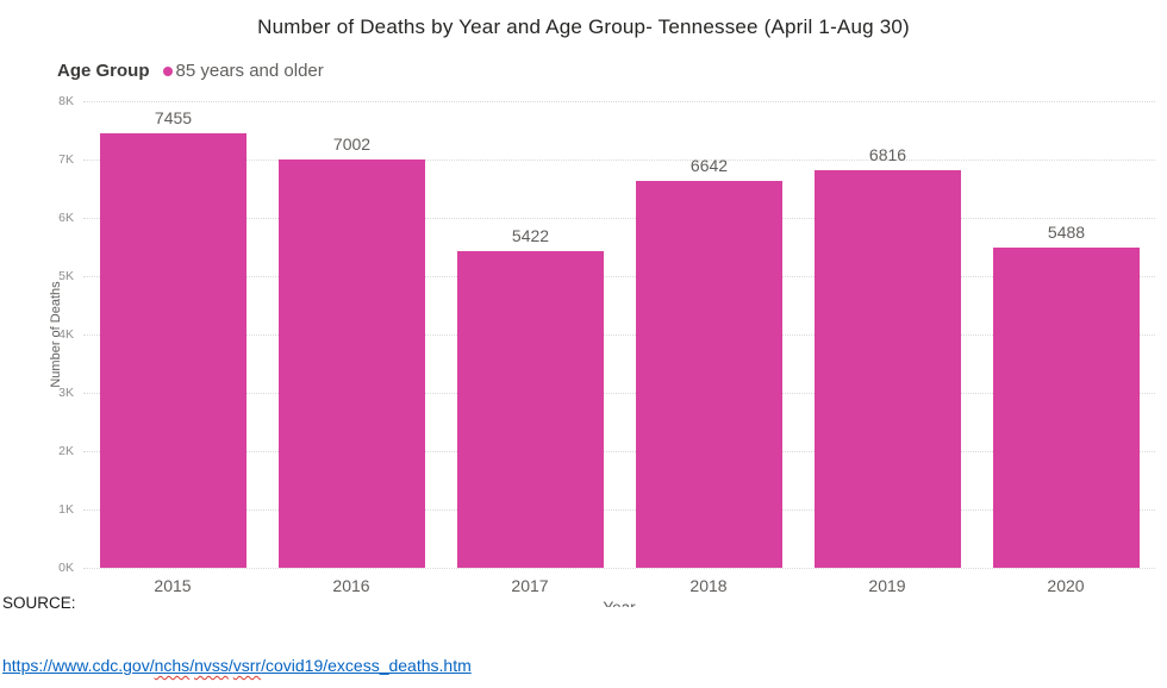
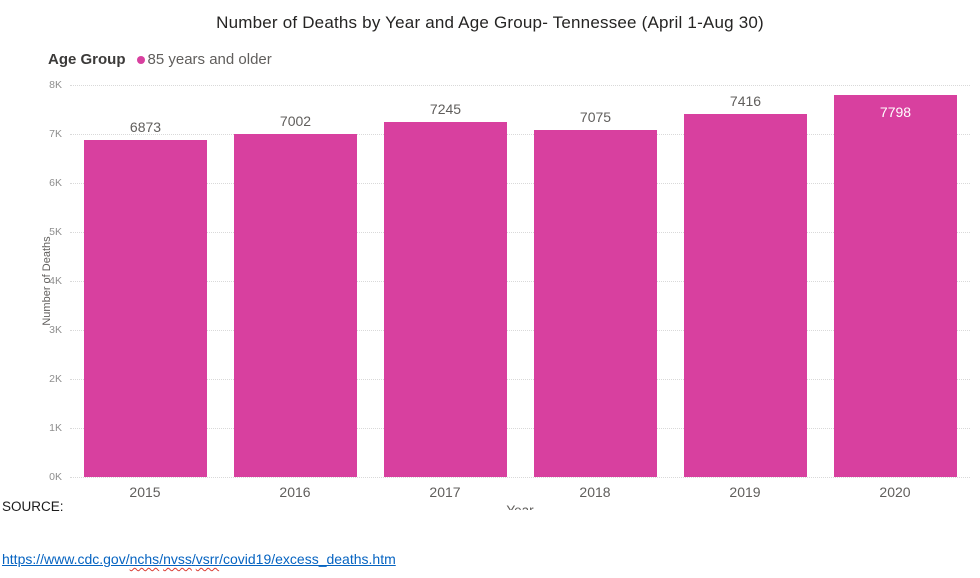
2015: 7455 -> 6873
2017: 5422 -> 7245
2018: 6642 -> 7075
2019: 6816 -> 7416
2020: 5488 -> 7798
